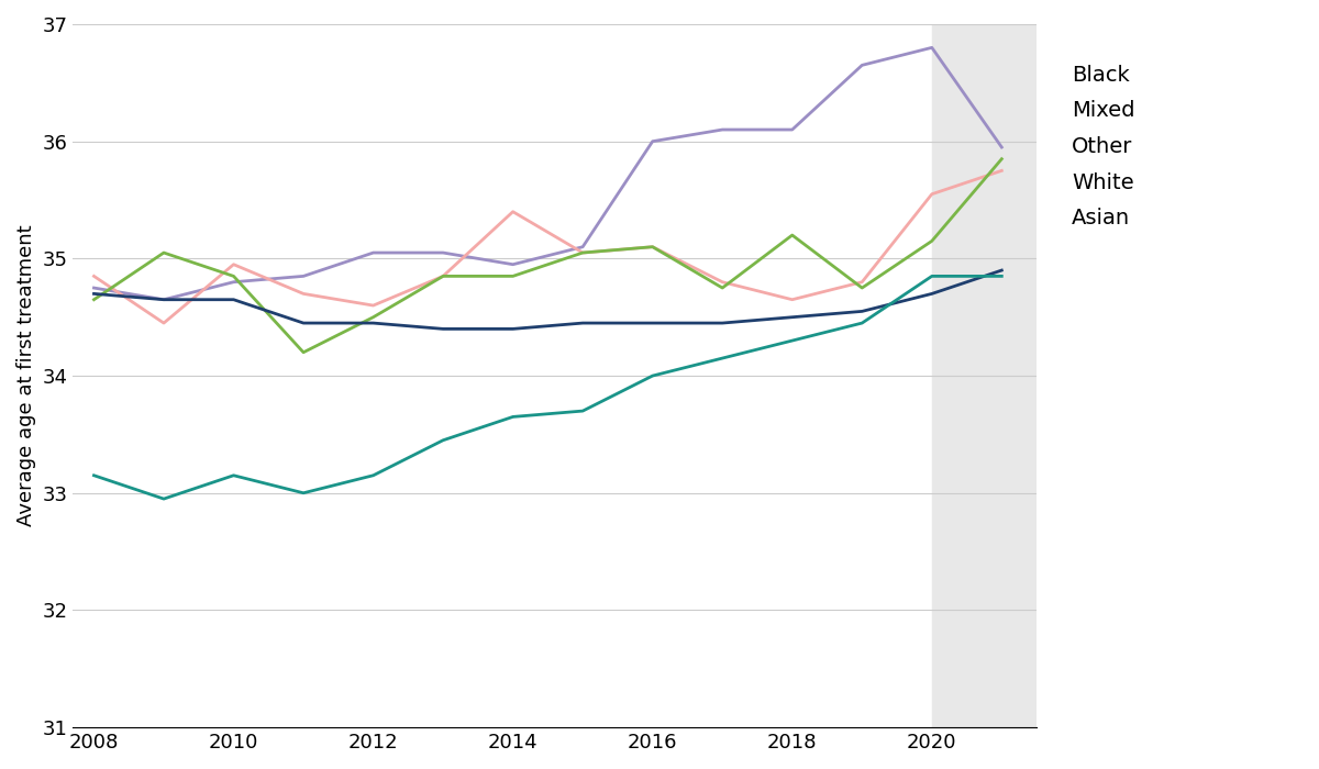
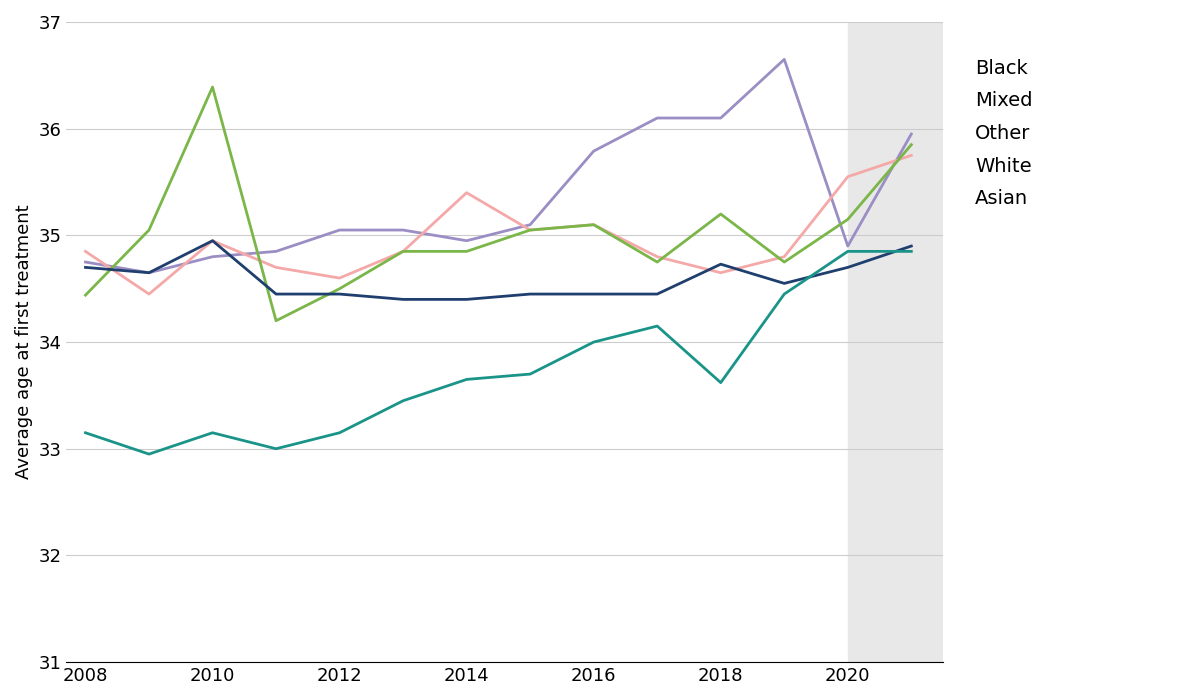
Other/2008: 34.65 -> 34.44
Other/2010: 34.85 -> 36.39
White/2010: 34.65 -> 34.95
Black/2016: 36.00 -> 35.79
White/2018: 34.50 -> 34.73
Asian/2018: 34.30 -> 33.62
Black/2020: 36.80 -> 34.90
